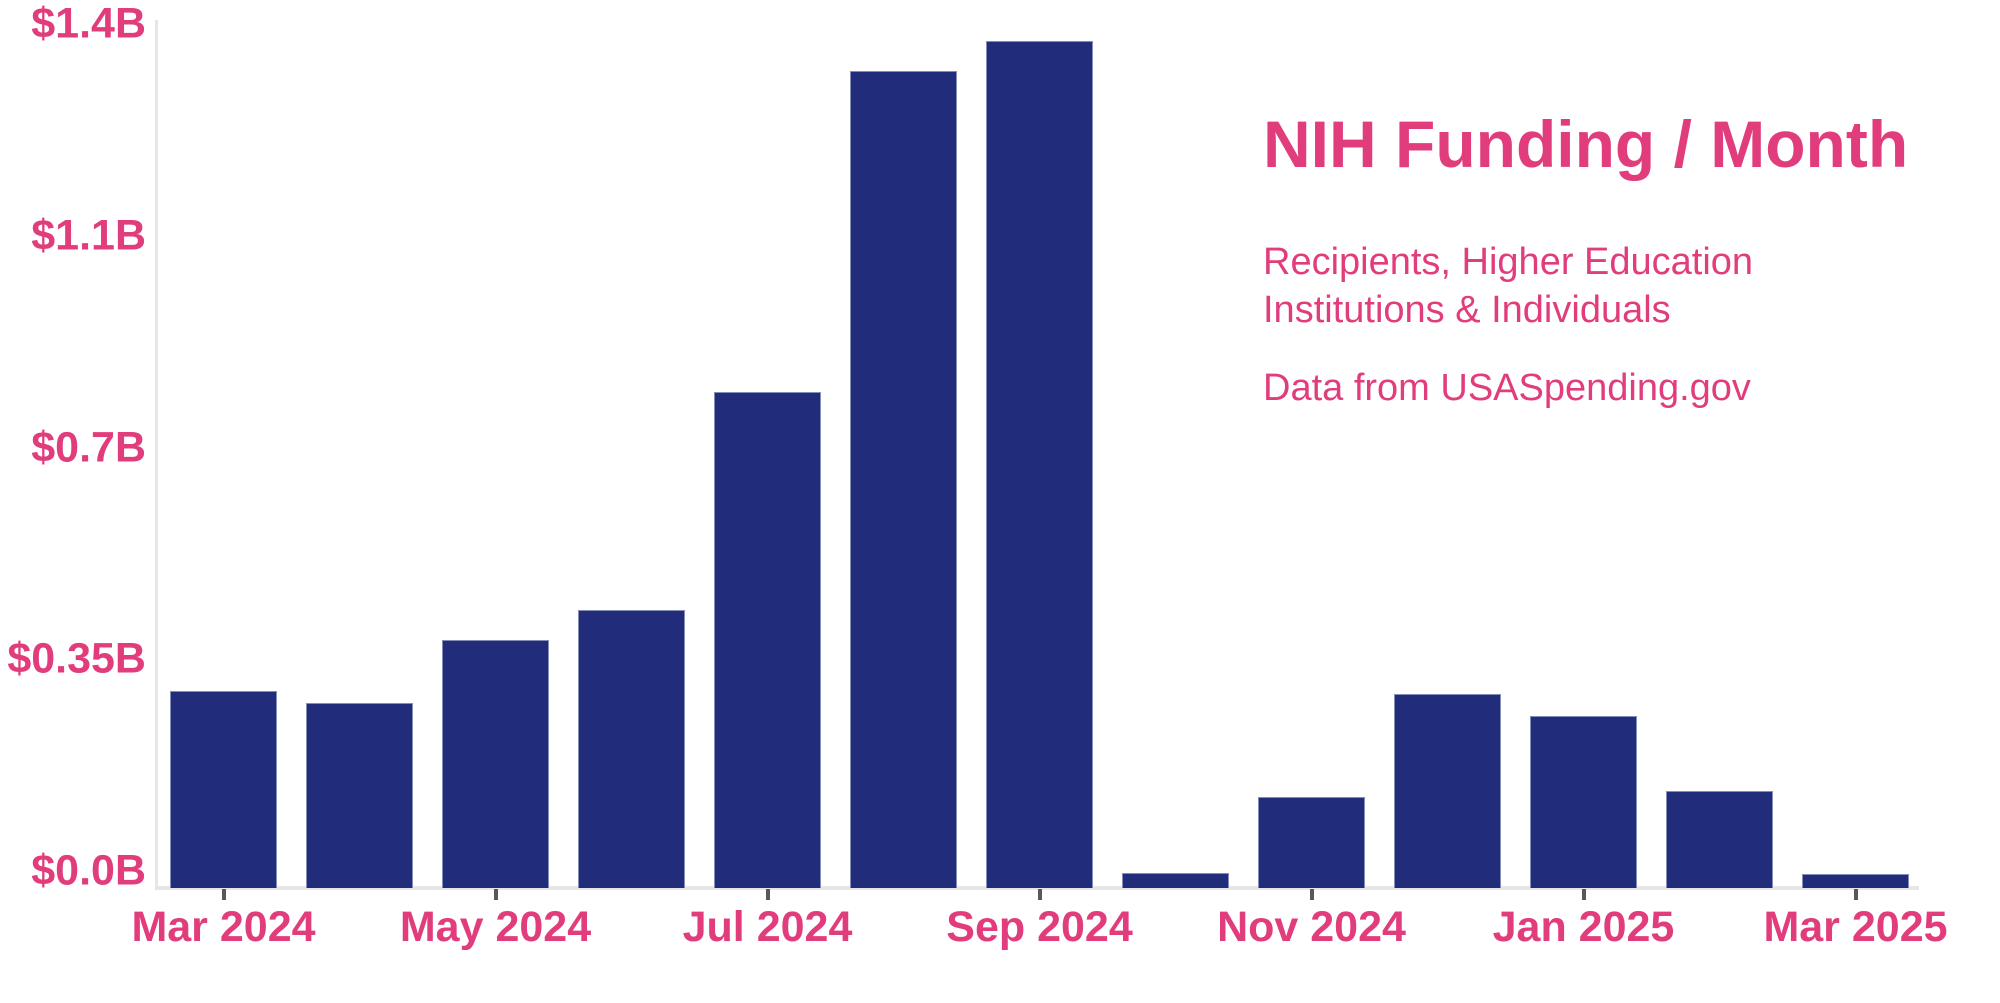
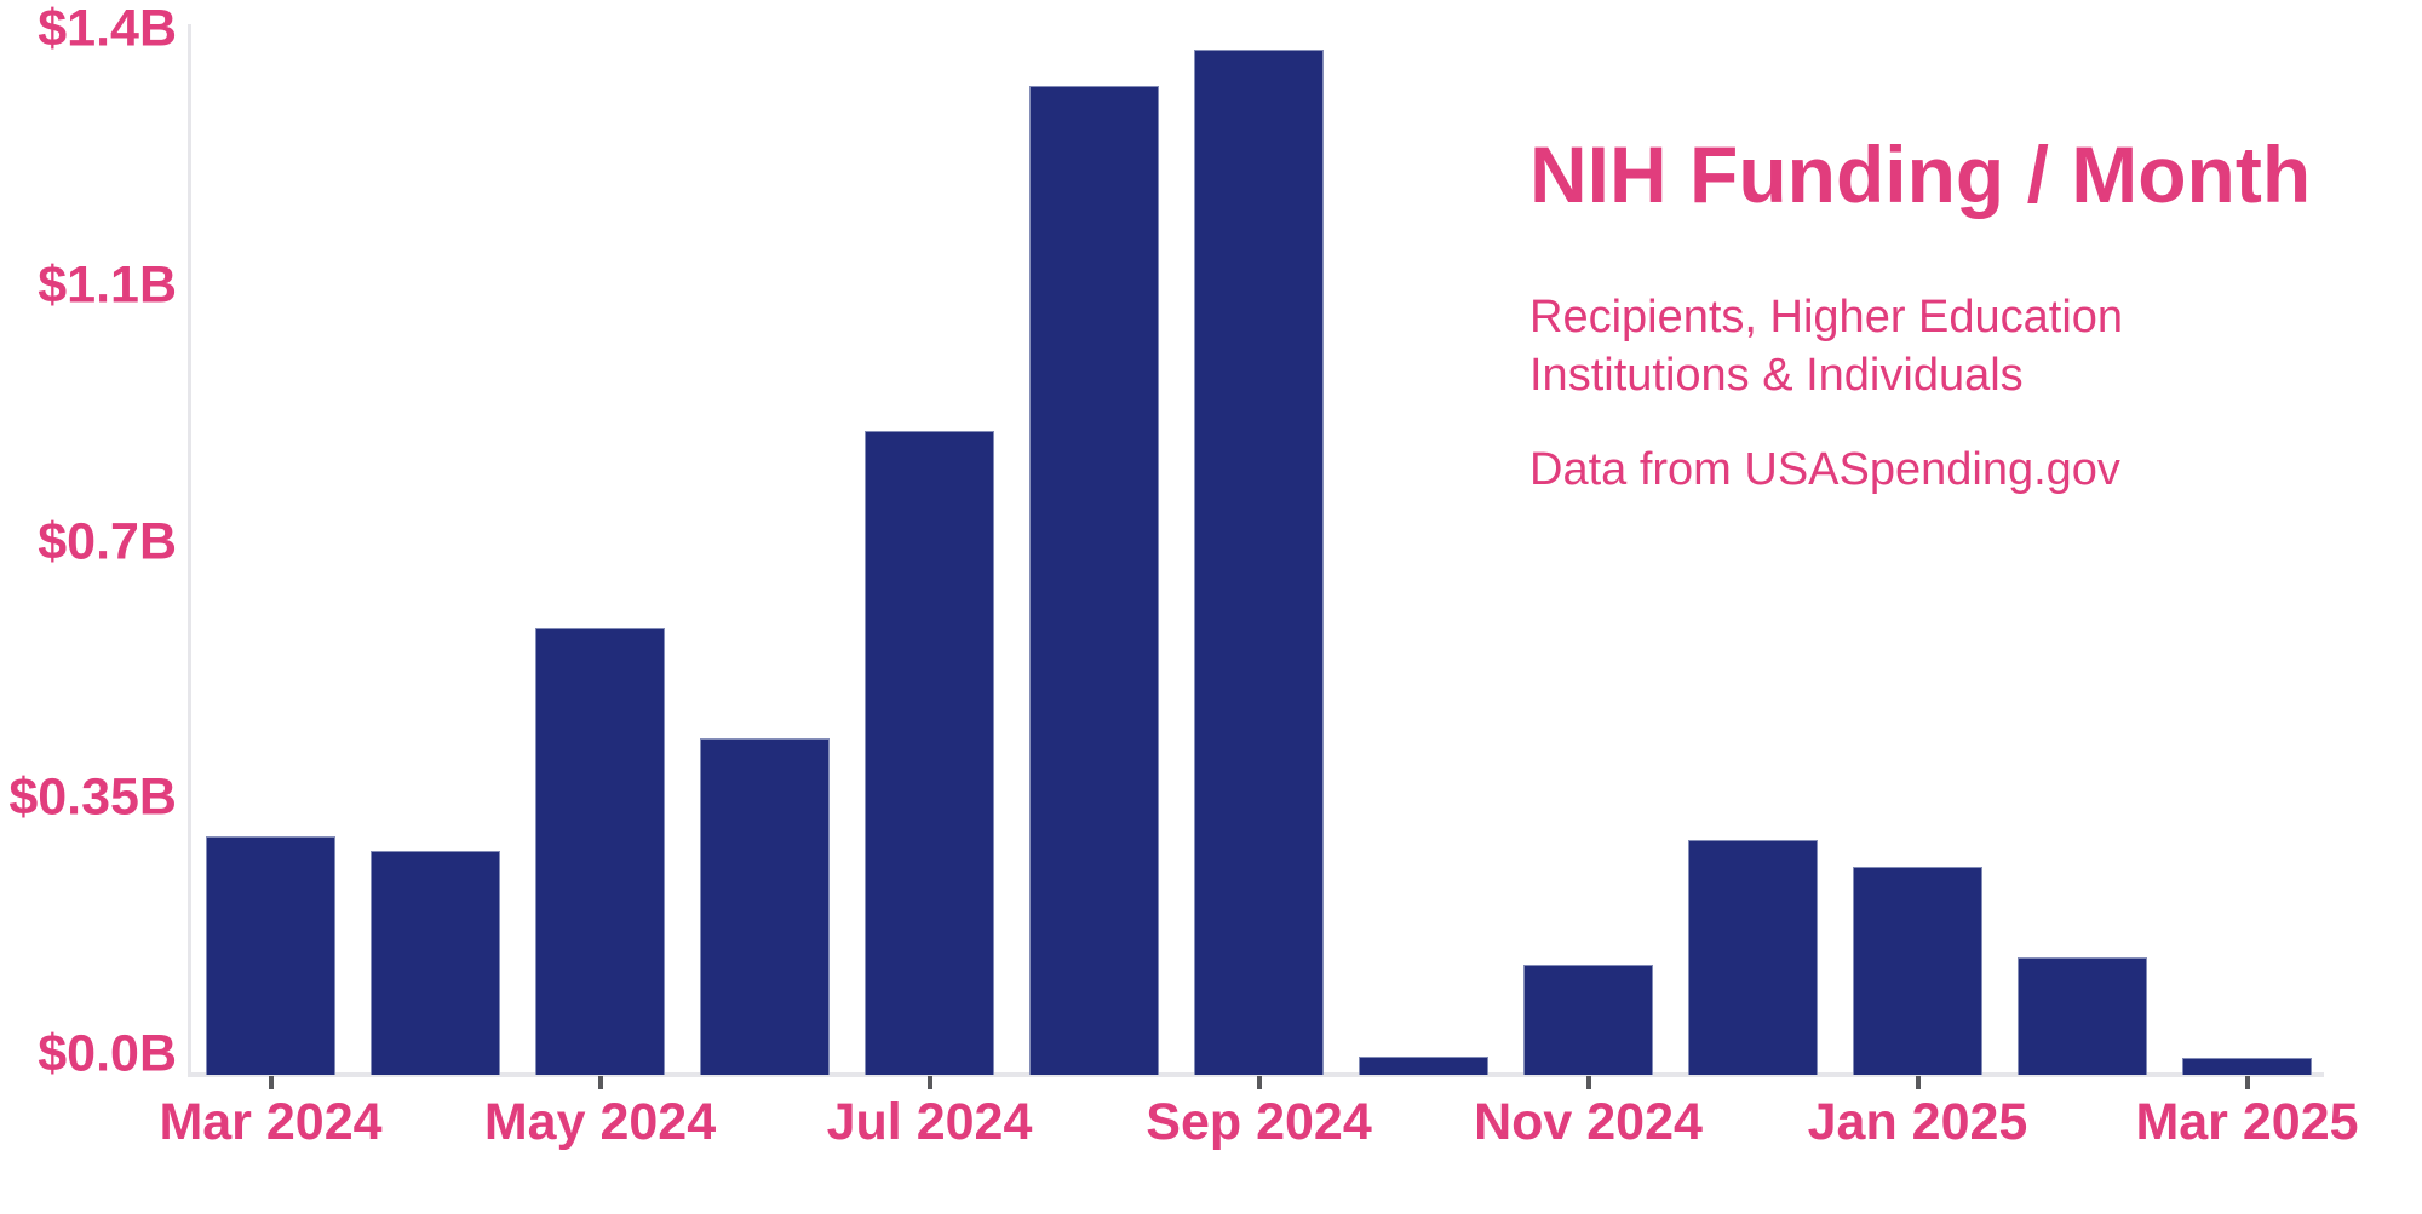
May 2024: $0.41B -> $0.61B
Jul 2024: $0.82B -> $0.88B
